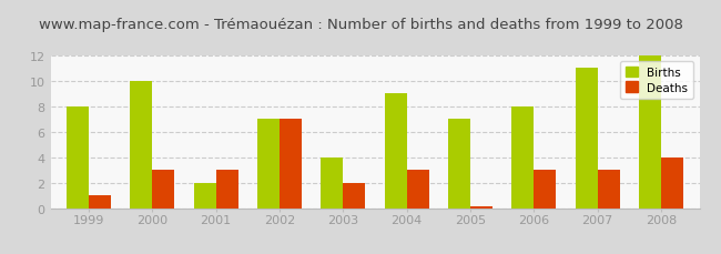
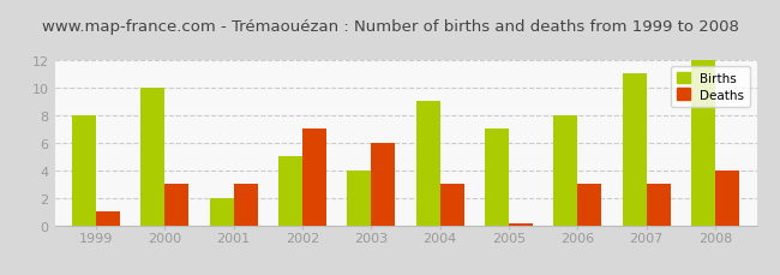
Births/2002: 7 -> 5
Deaths/2003: 2.0 -> 6.0
